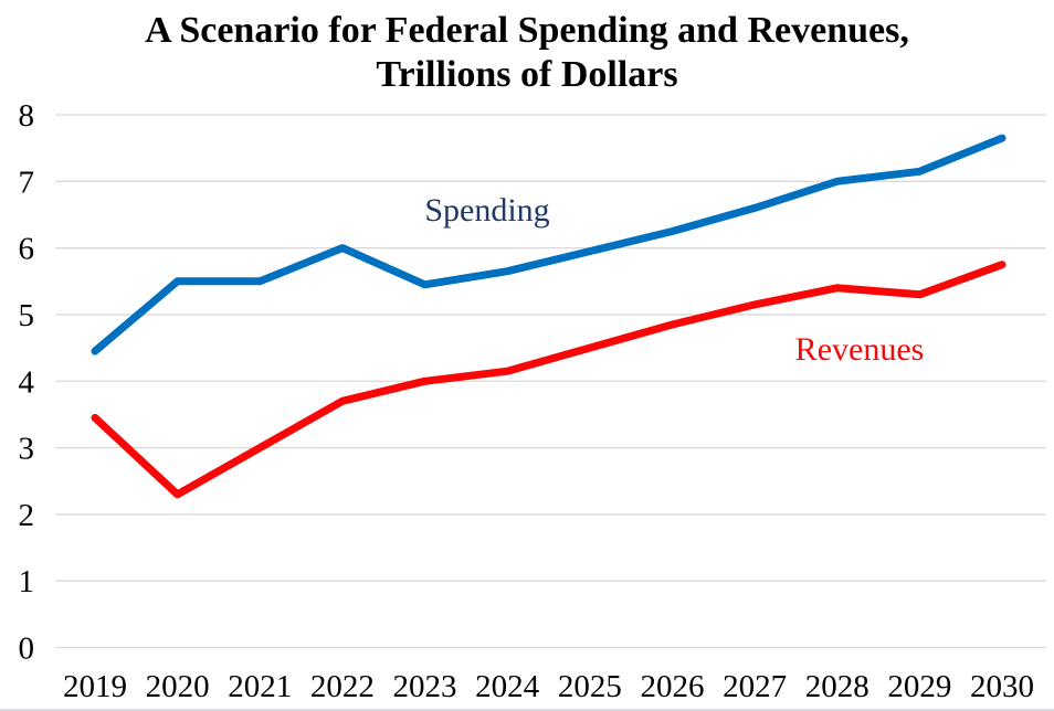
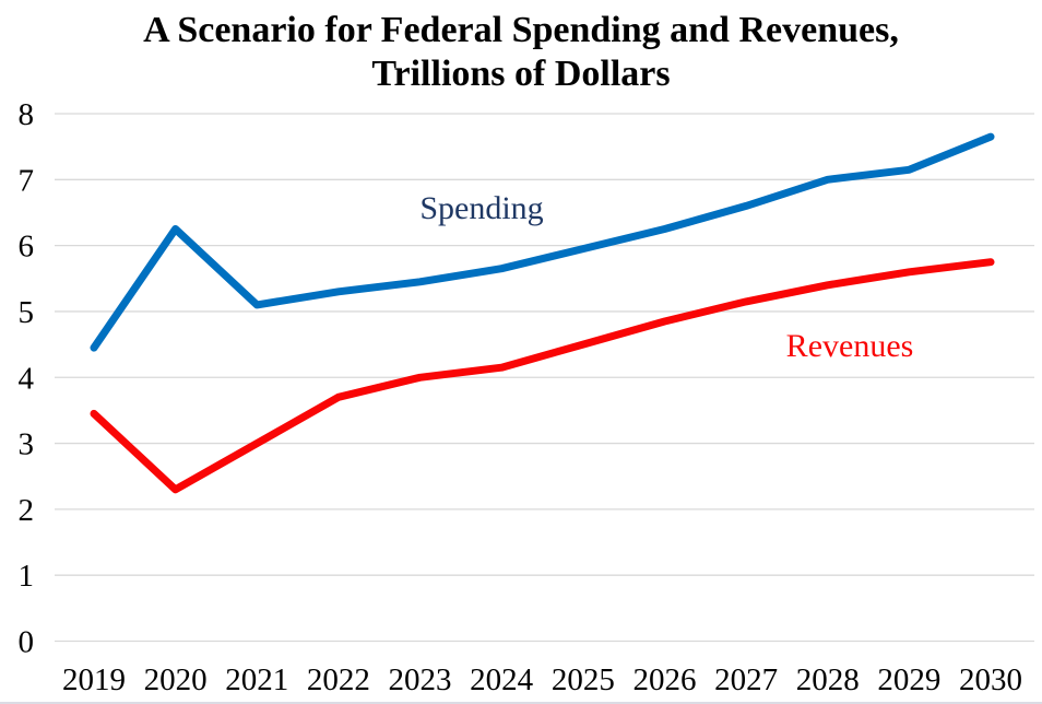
Spending/2020: 5.5 -> 6.2
Spending/2021: 5.5 -> 5.1
Spending/2022: 6.0 -> 5.3
Revenues/2029: 5.3 -> 5.6
